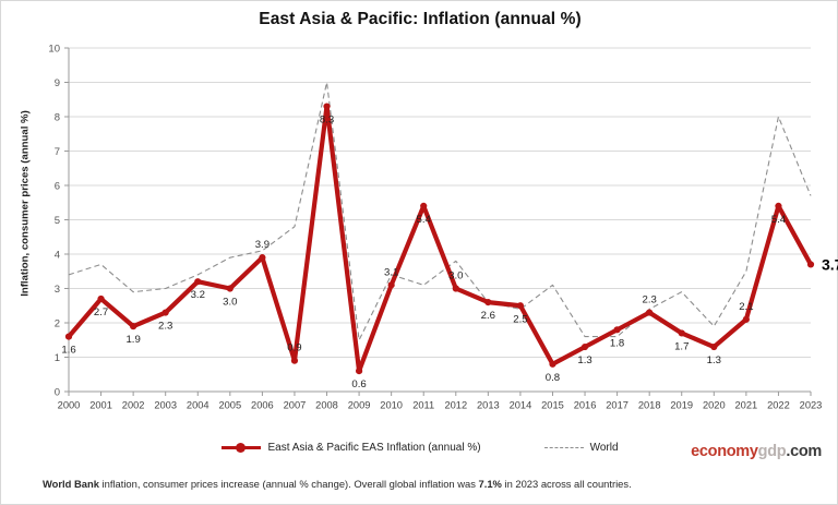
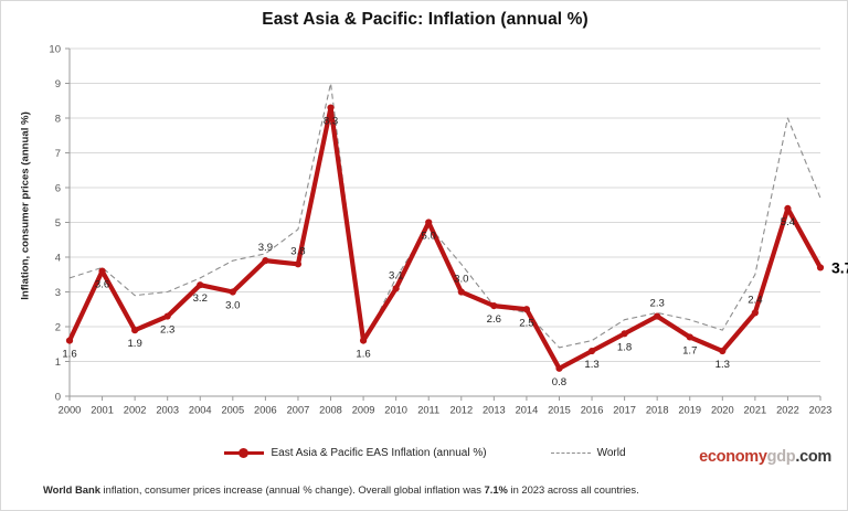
East Asia & Pacific EAS Inflation (annual %)/2001: 2.7 -> 3.6
East Asia & Pacific EAS Inflation (annual %)/2007: 0.9 -> 3.8
East Asia & Pacific EAS Inflation (annual %)/2009: 0.6 -> 1.6
East Asia & Pacific EAS Inflation (annual %)/2011: 5.4 -> 5.0
World/2011: 3.1 -> 4.9
World/2015: 3.1 -> 1.4
World/2017: 1.6 -> 2.2
World/2019: 2.9 -> 2.2
East Asia & Pacific EAS Inflation (annual %)/2021: 2.1 -> 2.4
